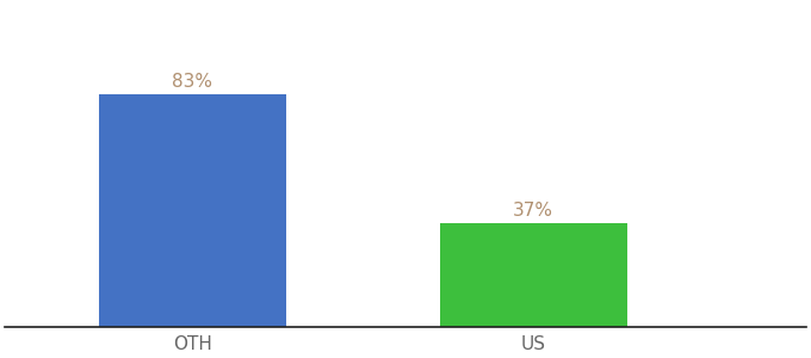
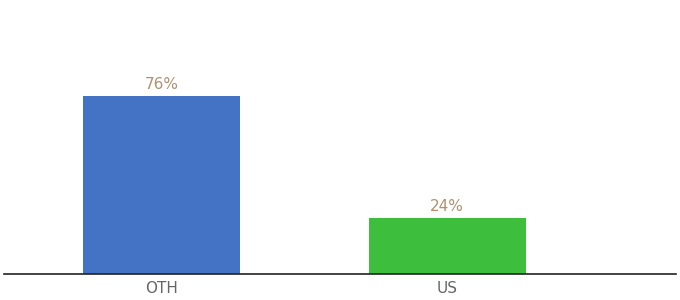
OTH: 83% -> 76%
US: 37% -> 24%
